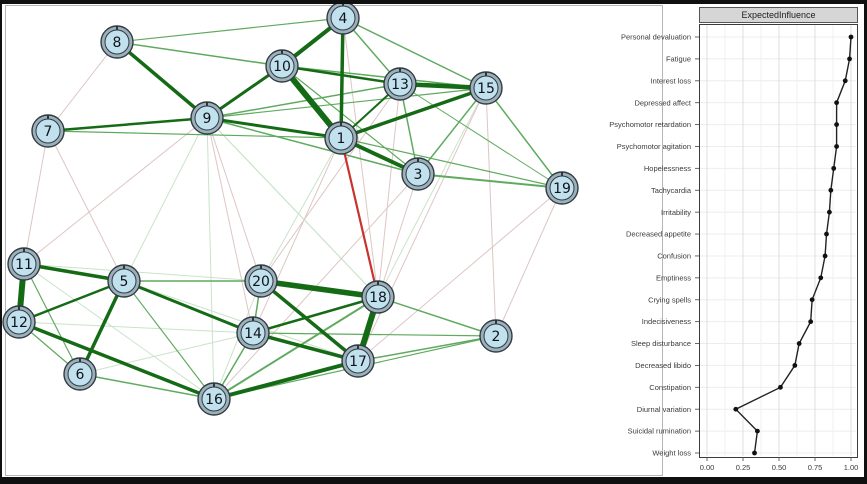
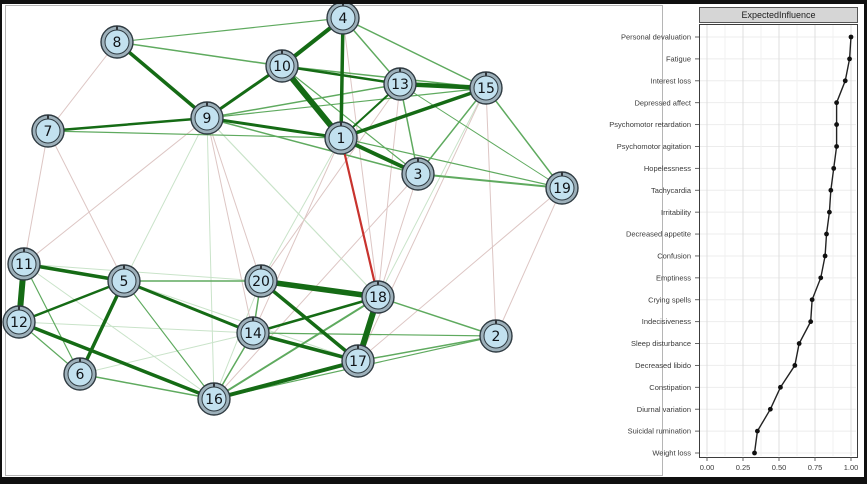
Diurnal variation: 0.20 -> 0.44
